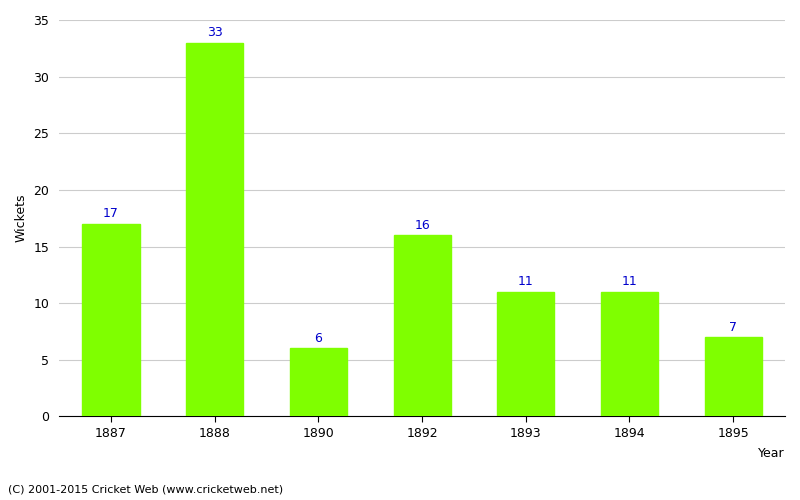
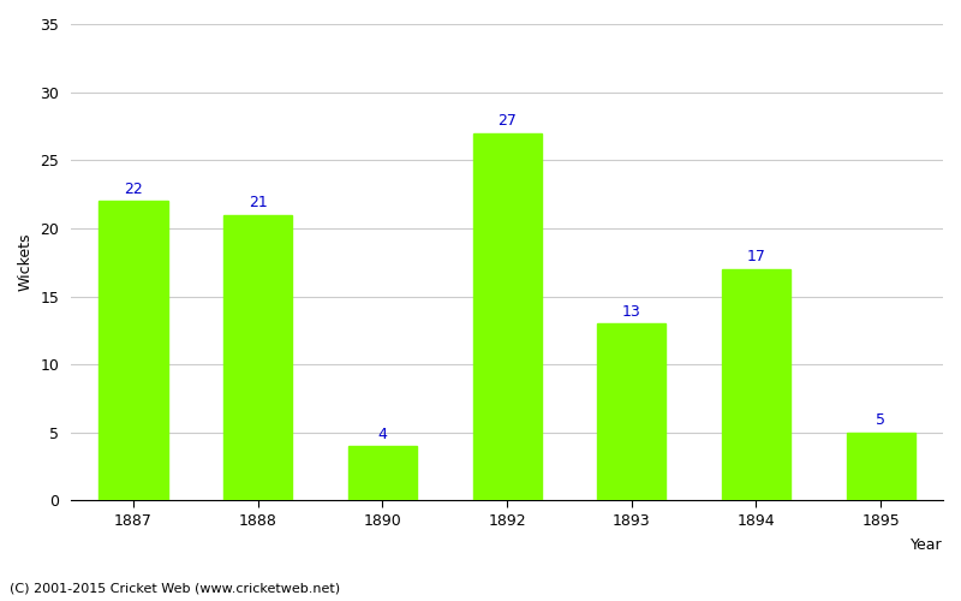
1887: 17 -> 22
1888: 33 -> 21
1890: 6 -> 4
1892: 16 -> 27
1893: 11 -> 13
1894: 11 -> 17
1895: 7 -> 5
